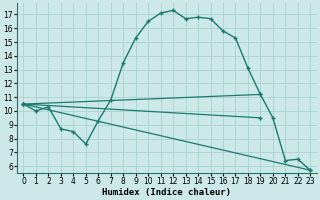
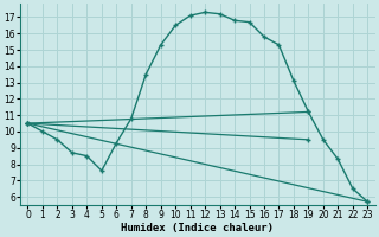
2: 10.3 -> 9.5
13: 16.7 -> 17.2
21: 6.4 -> 8.3
